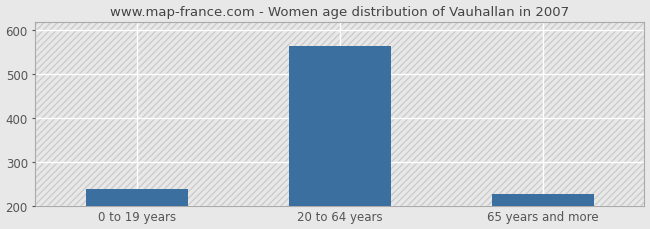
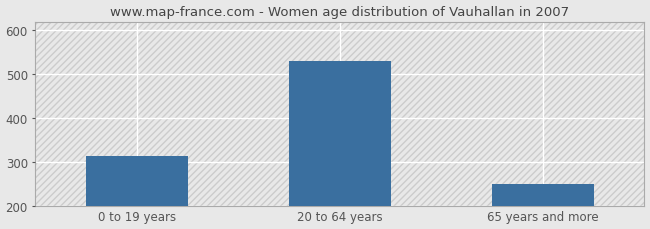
0 to 19 years: 240 -> 315
20 to 64 years: 565 -> 530
65 years and more: 228 -> 250
